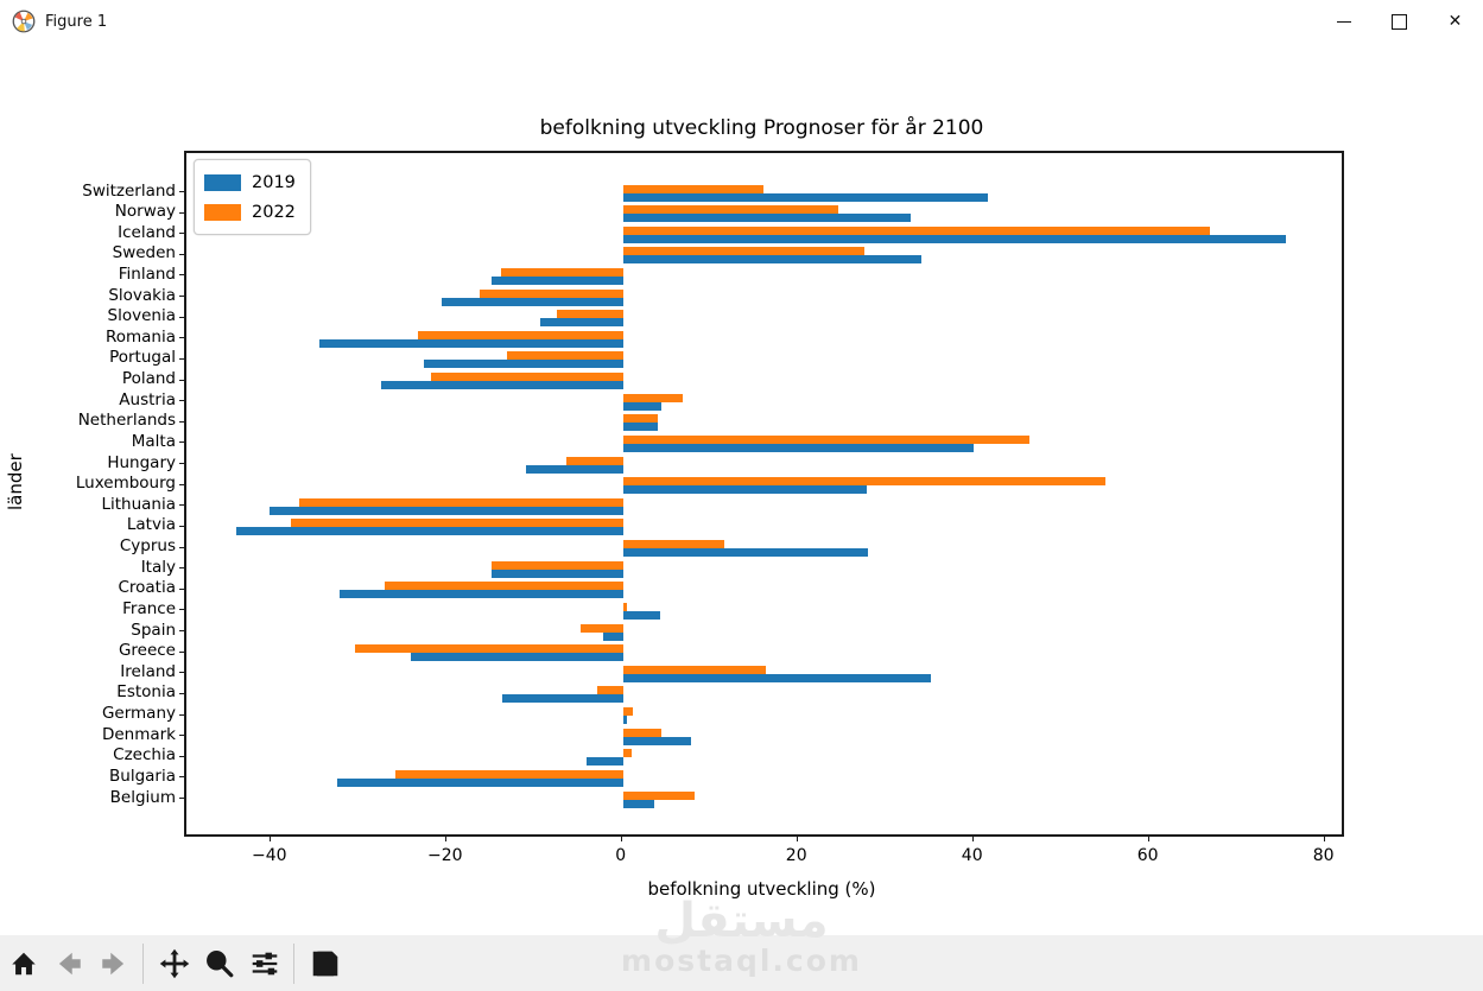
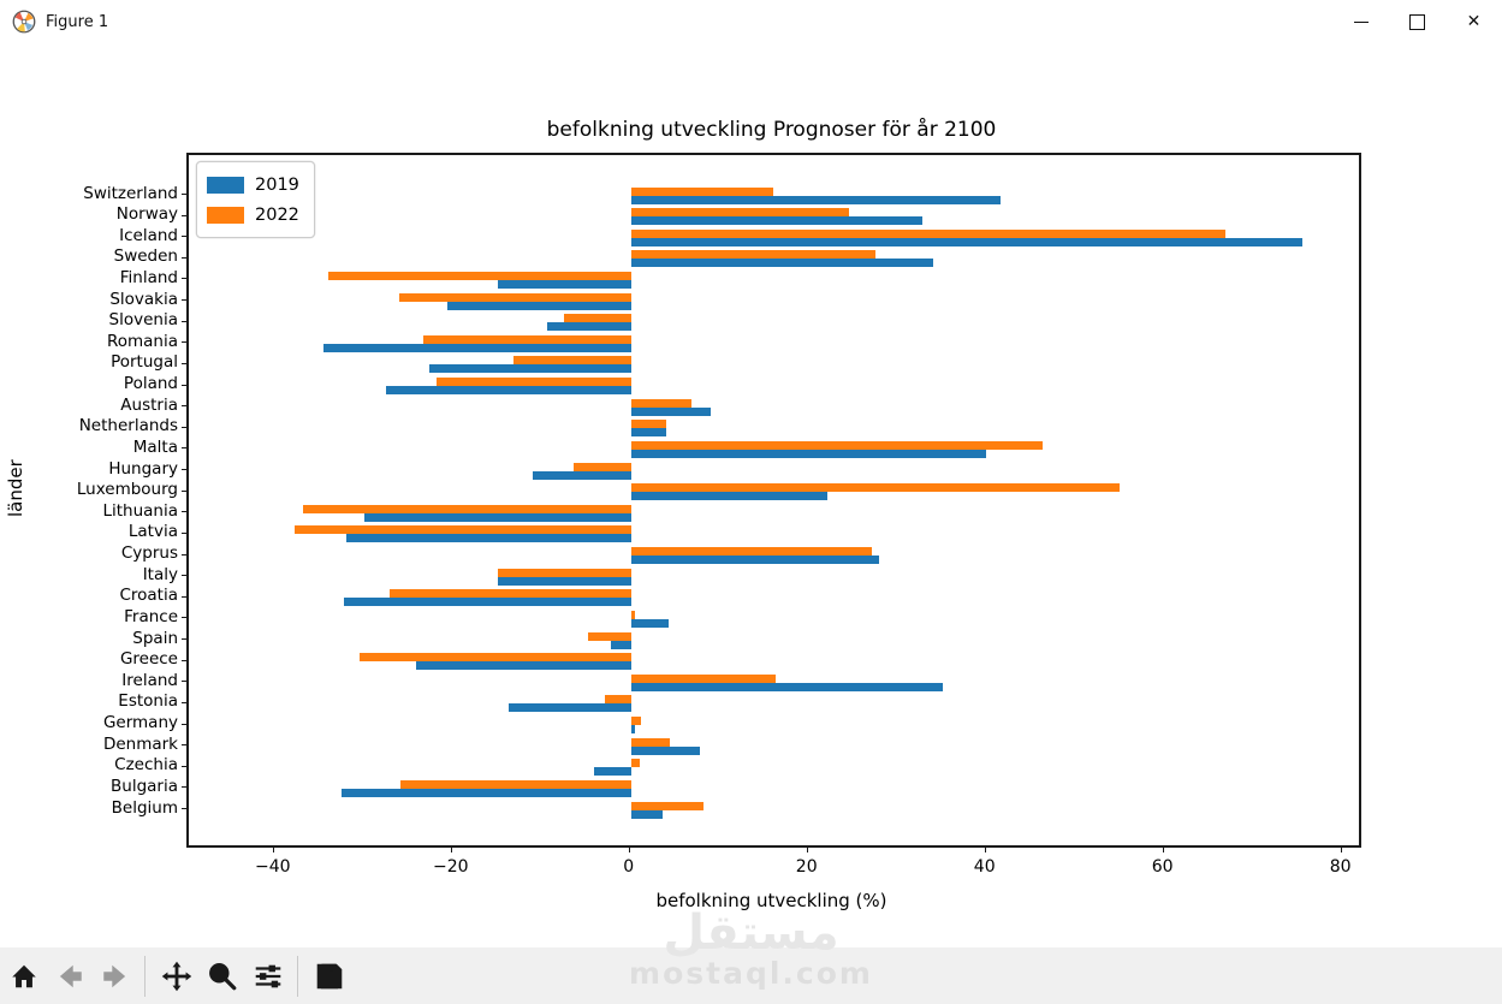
2022/Finland: -14 -> -34
2022/Slovakia: -16 -> -26
2019/Austria: 4 -> 9
2019/Luxembourg: 28 -> 22
2019/Lithuania: -40 -> -30
2019/Latvia: -44 -> -32
2022/Cyprus: 12 -> 27
